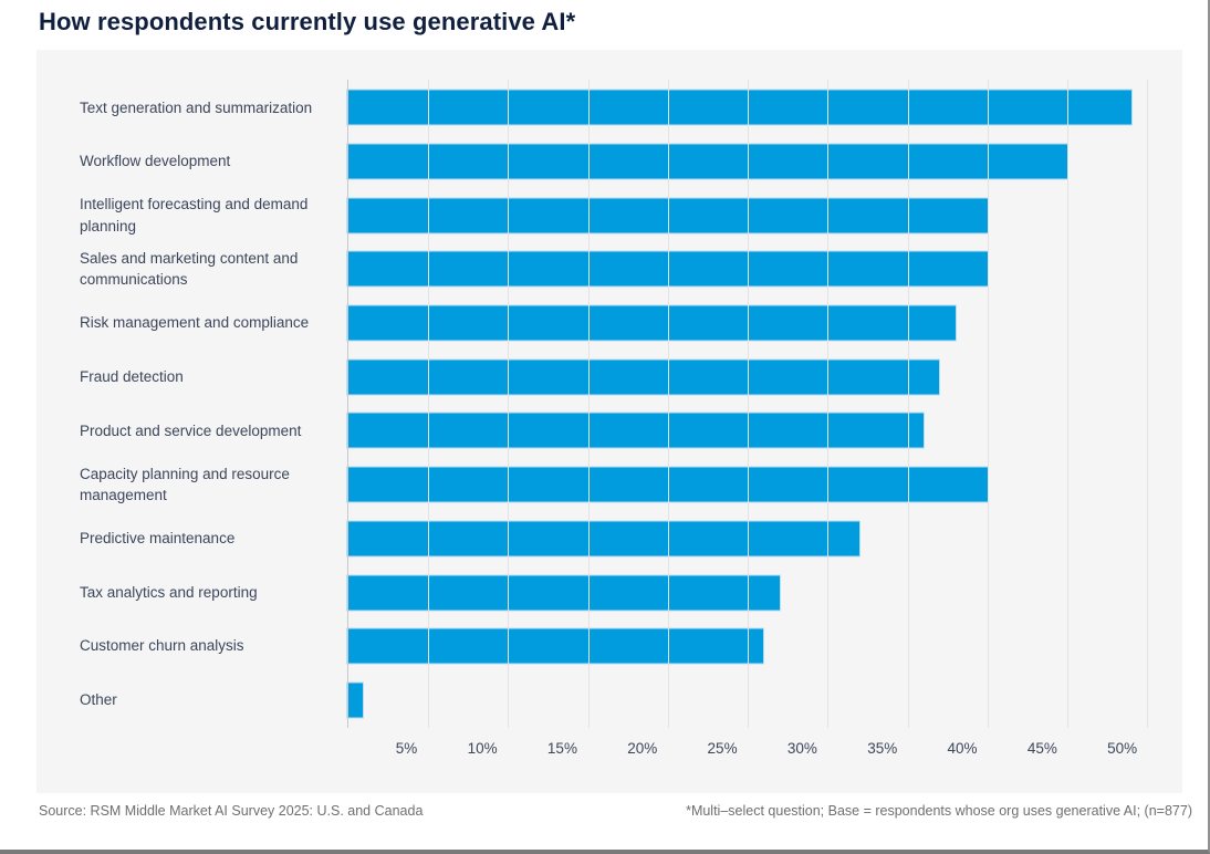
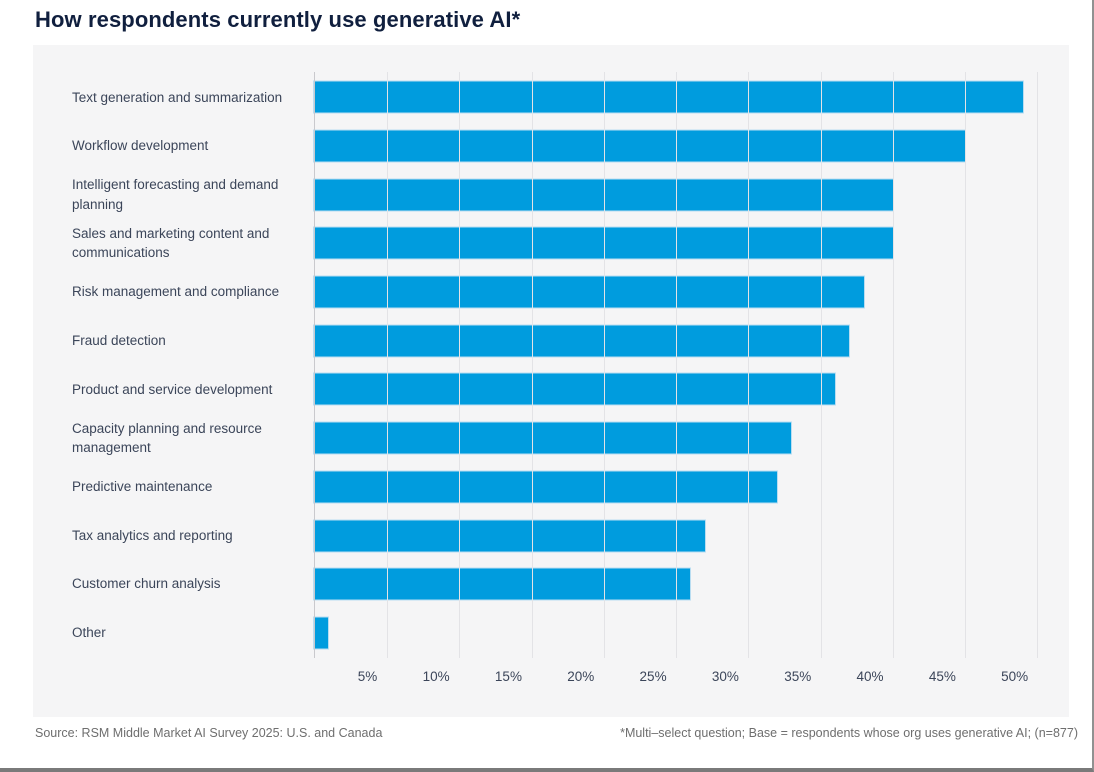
Capacity planning and resource management: 40% -> 33%
